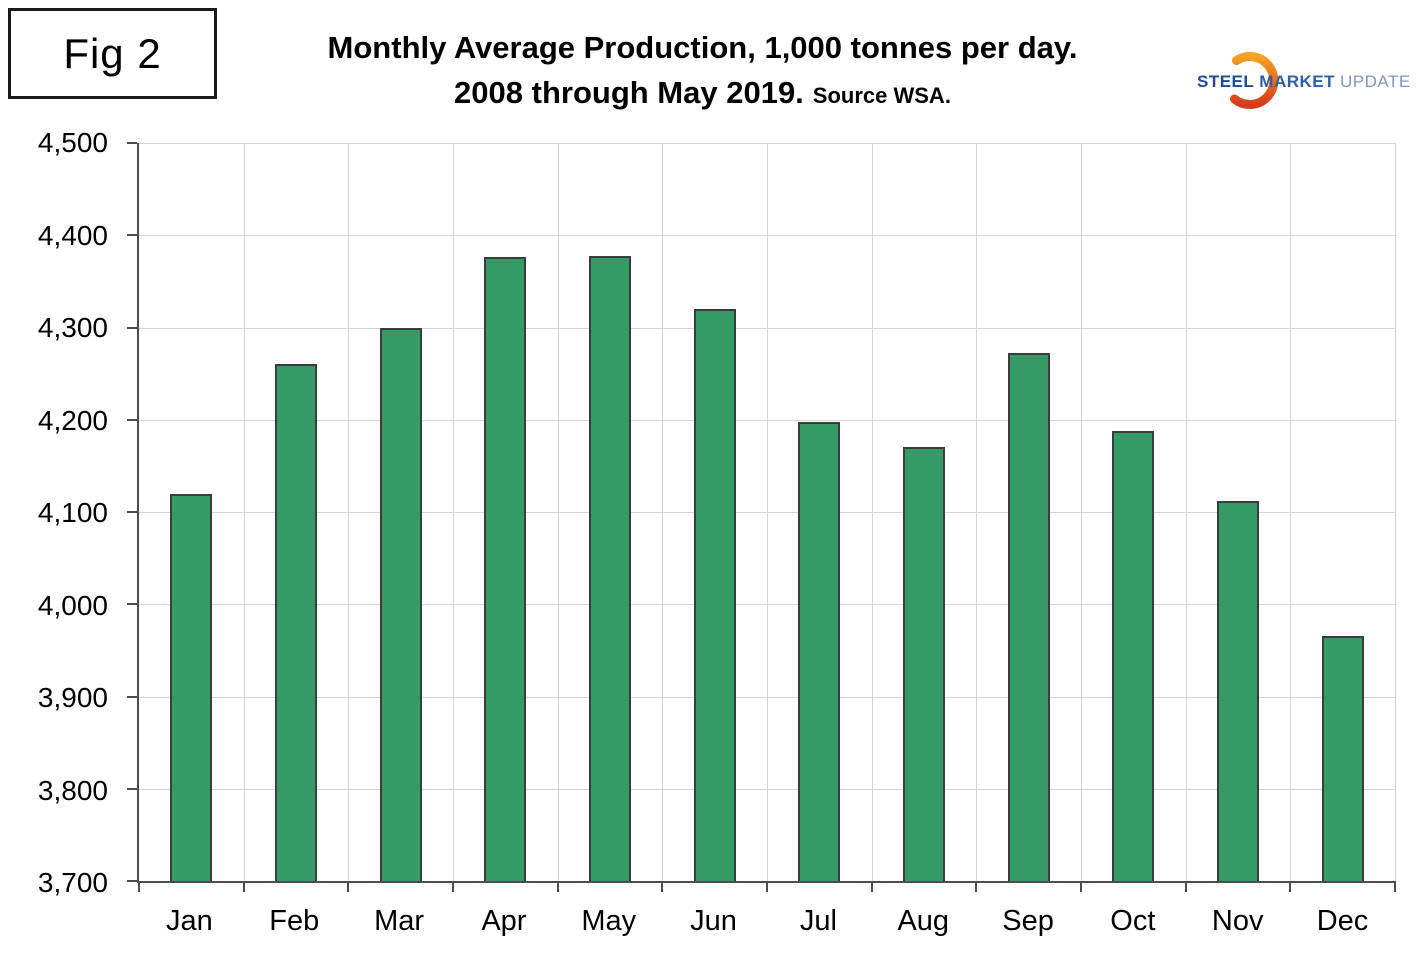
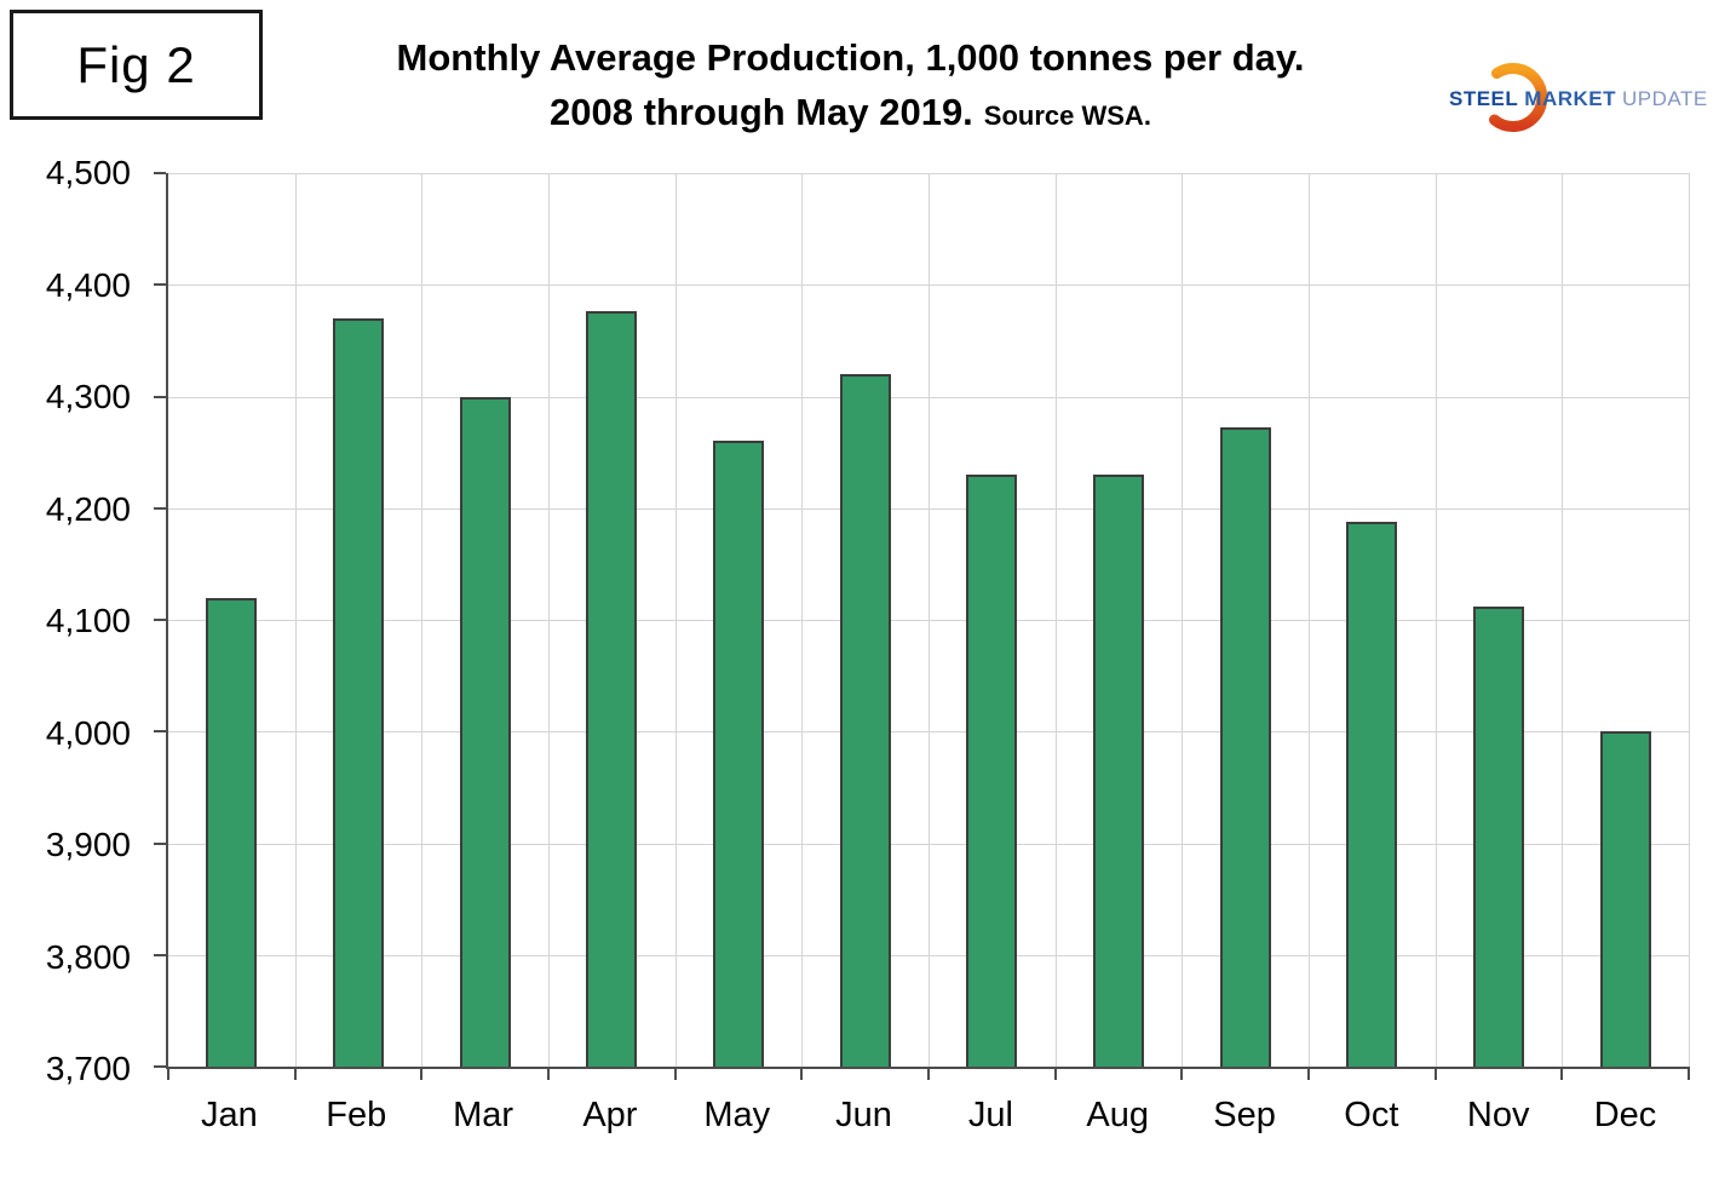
Feb: 4260 -> 4370
May: 4380 -> 4260
Jul: 4200 -> 4230
Aug: 4170 -> 4230
Dec: 3970 -> 4000
